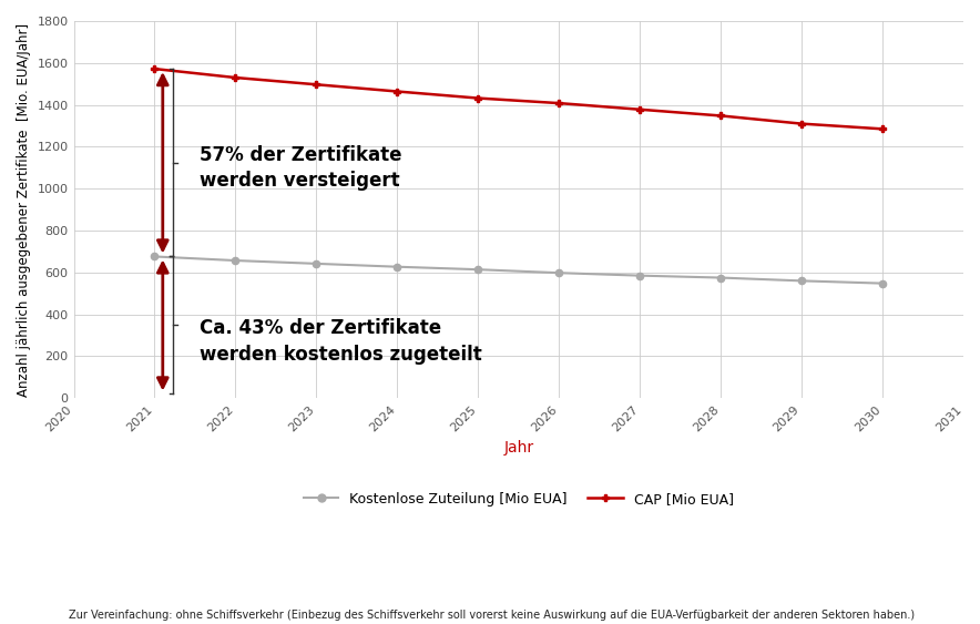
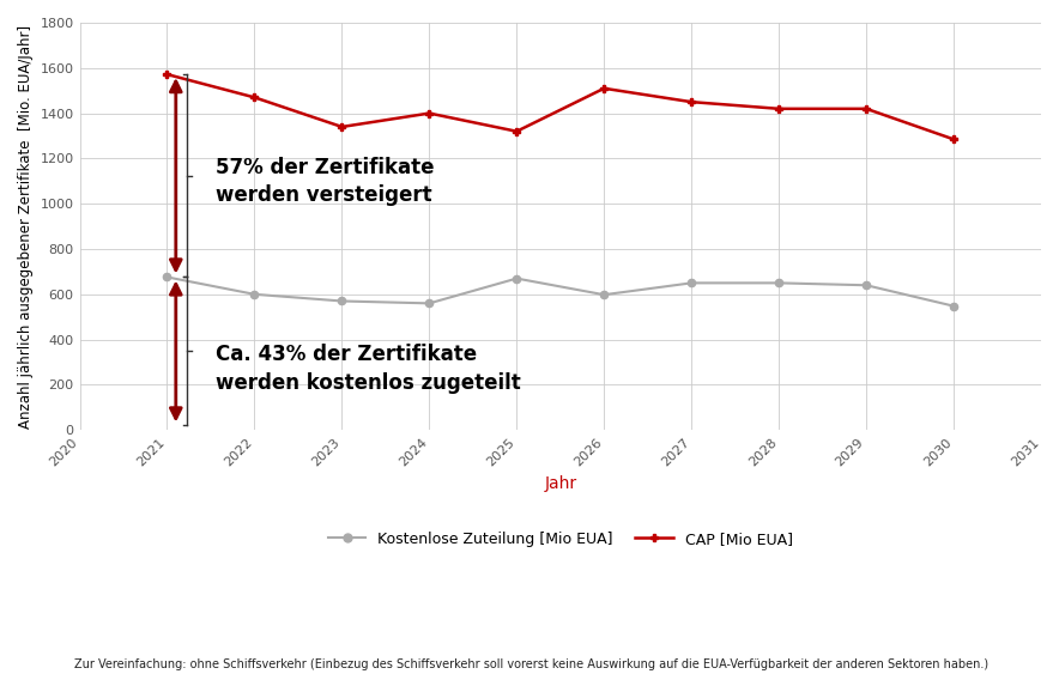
CAP [Mio EUA]/2022: 1530 -> 1470
Kostenlose Zuteilung [Mio EUA]/2022: 660 -> 600
CAP [Mio EUA]/2023: 1500 -> 1340
Kostenlose Zuteilung [Mio EUA]/2023: 640 -> 570
CAP [Mio EUA]/2024: 1460 -> 1400
Kostenlose Zuteilung [Mio EUA]/2024: 630 -> 560
CAP [Mio EUA]/2025: 1430 -> 1320
Kostenlose Zuteilung [Mio EUA]/2025: 610 -> 670
CAP [Mio EUA]/2026: 1410 -> 1510
CAP [Mio EUA]/2027: 1380 -> 1450
Kostenlose Zuteilung [Mio EUA]/2027: 580 -> 650
CAP [Mio EUA]/2028: 1350 -> 1420
Kostenlose Zuteilung [Mio EUA]/2028: 580 -> 650
CAP [Mio EUA]/2029: 1310 -> 1420
Kostenlose Zuteilung [Mio EUA]/2029: 560 -> 640
